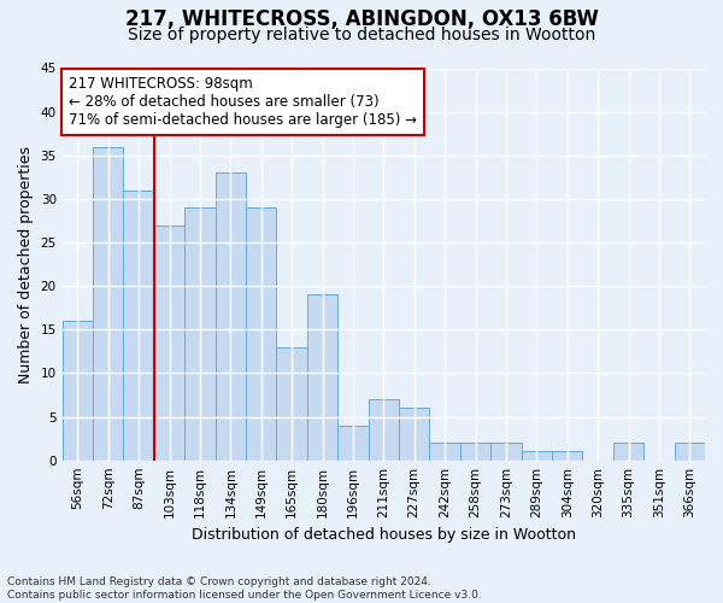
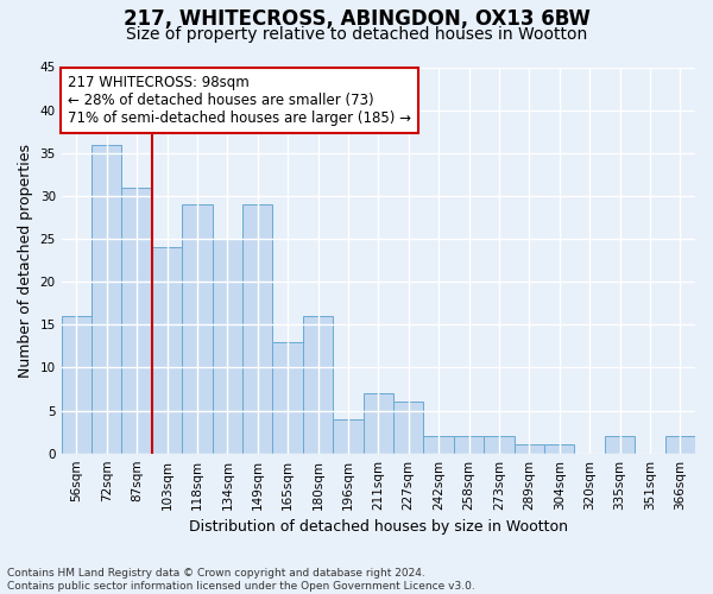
103sqm: 27 -> 24
134sqm: 33 -> 25
180sqm: 19 -> 16
